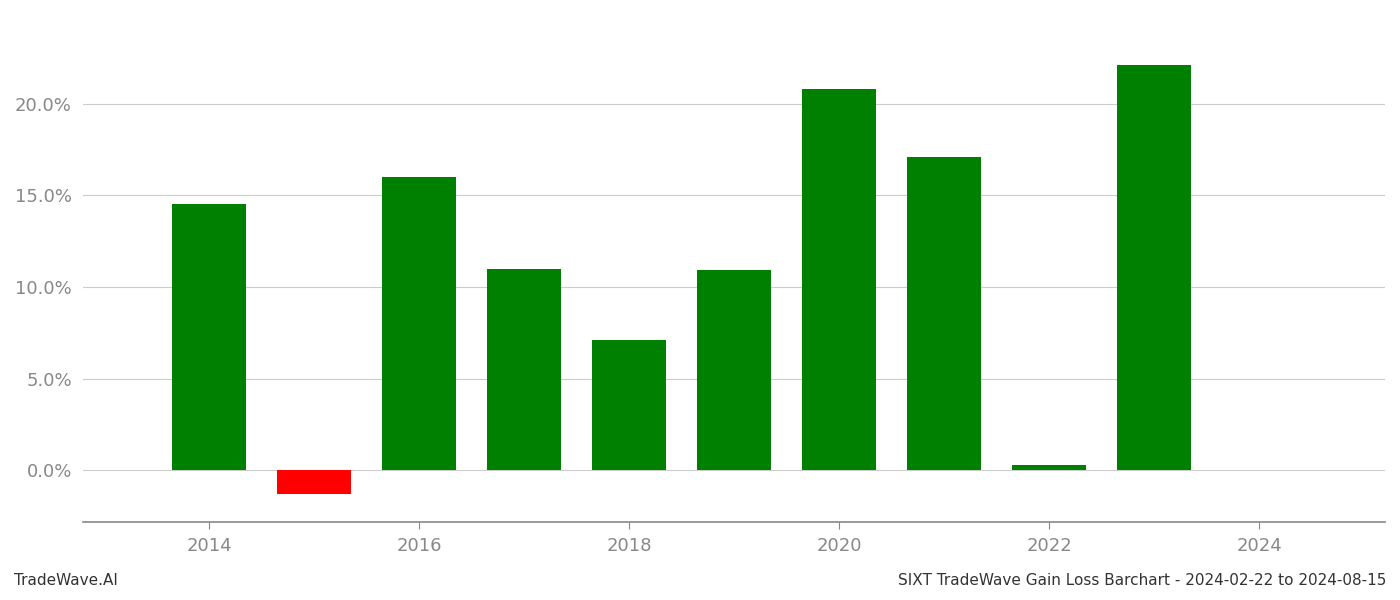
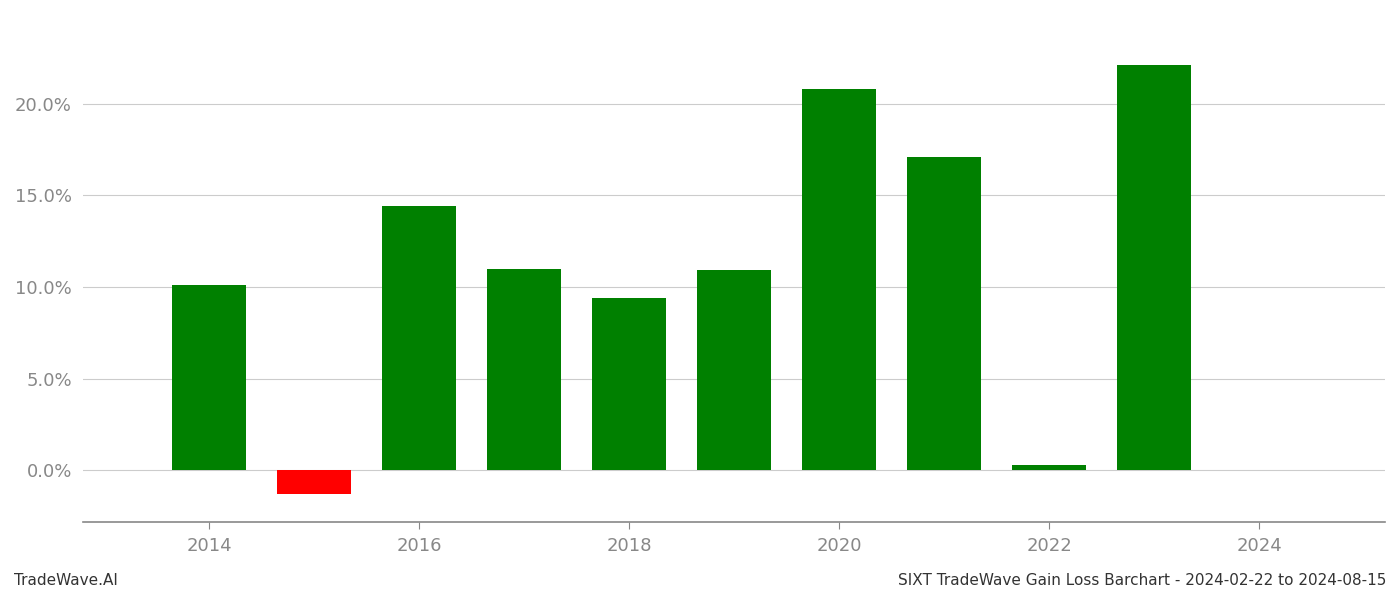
2014: 14.5% -> 10.1%
2016: 16.0% -> 14.4%
2018: 7.1% -> 9.4%
